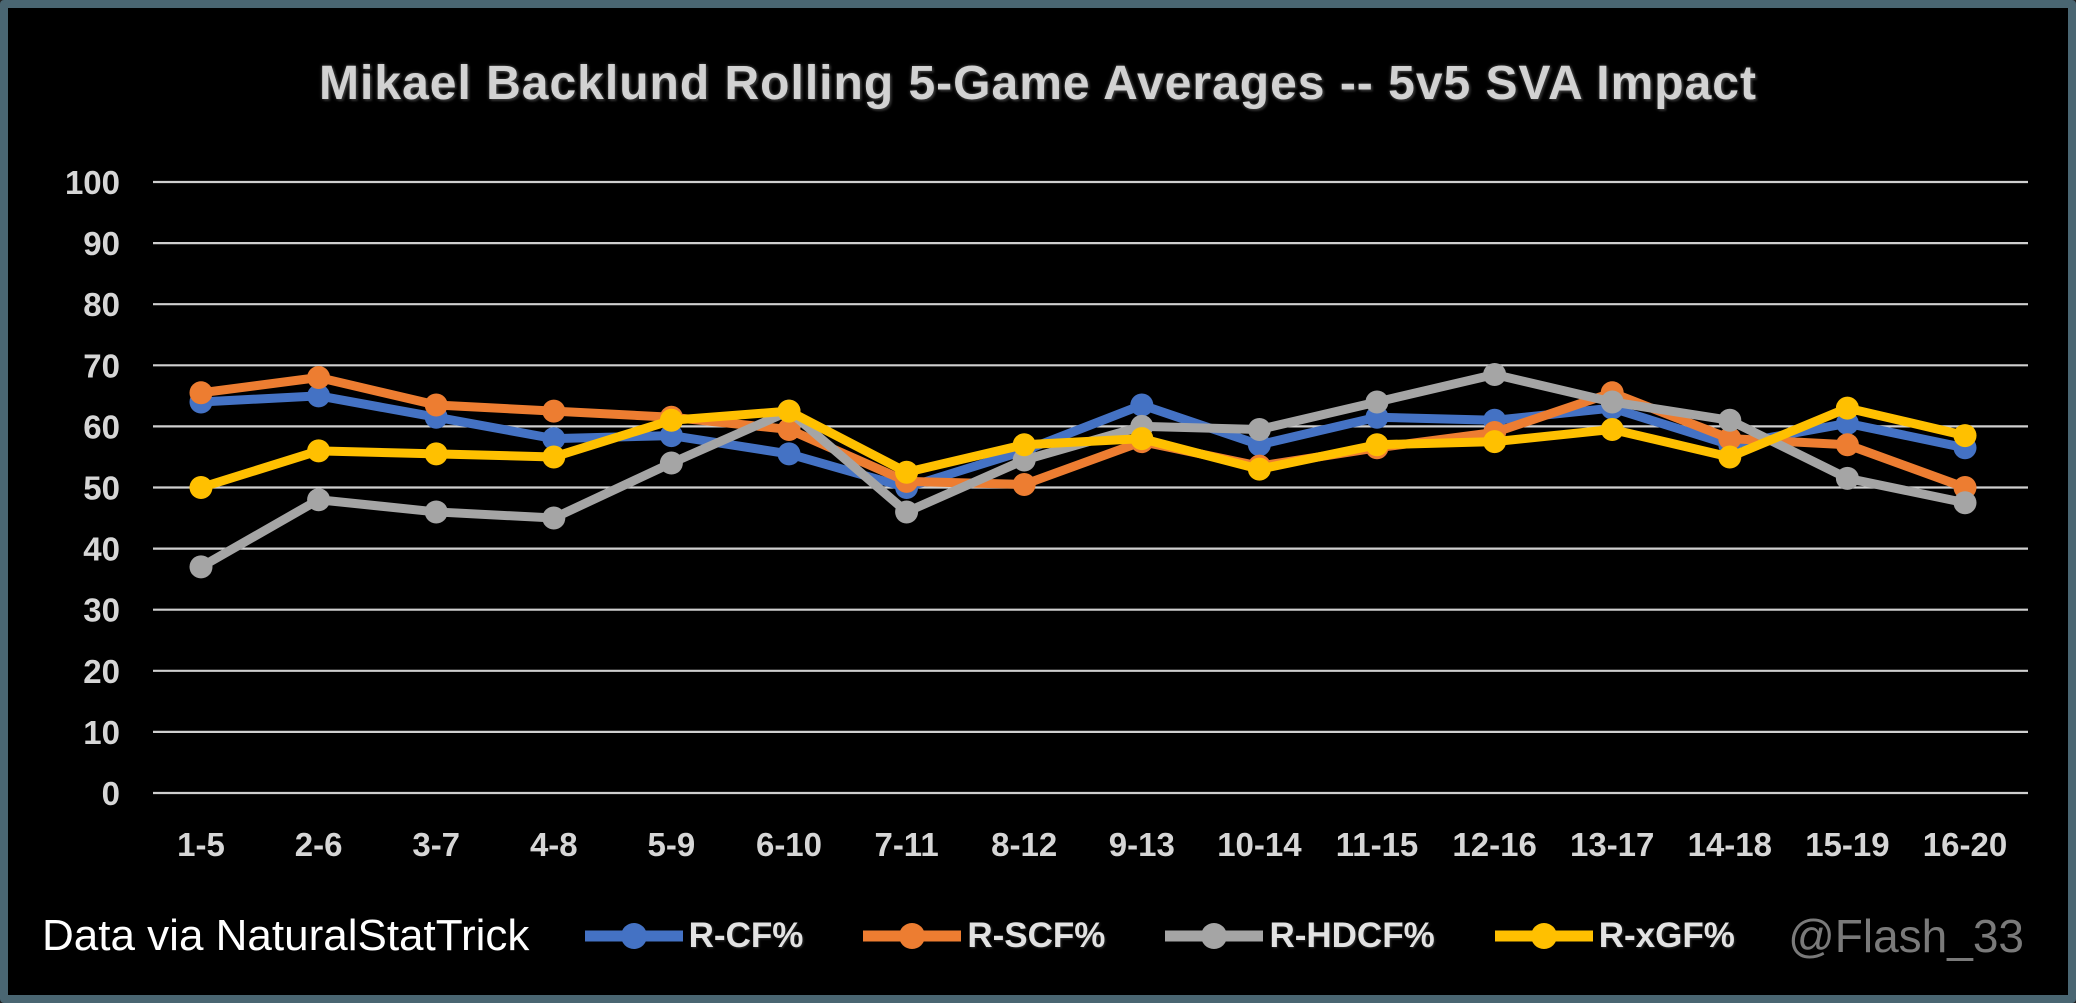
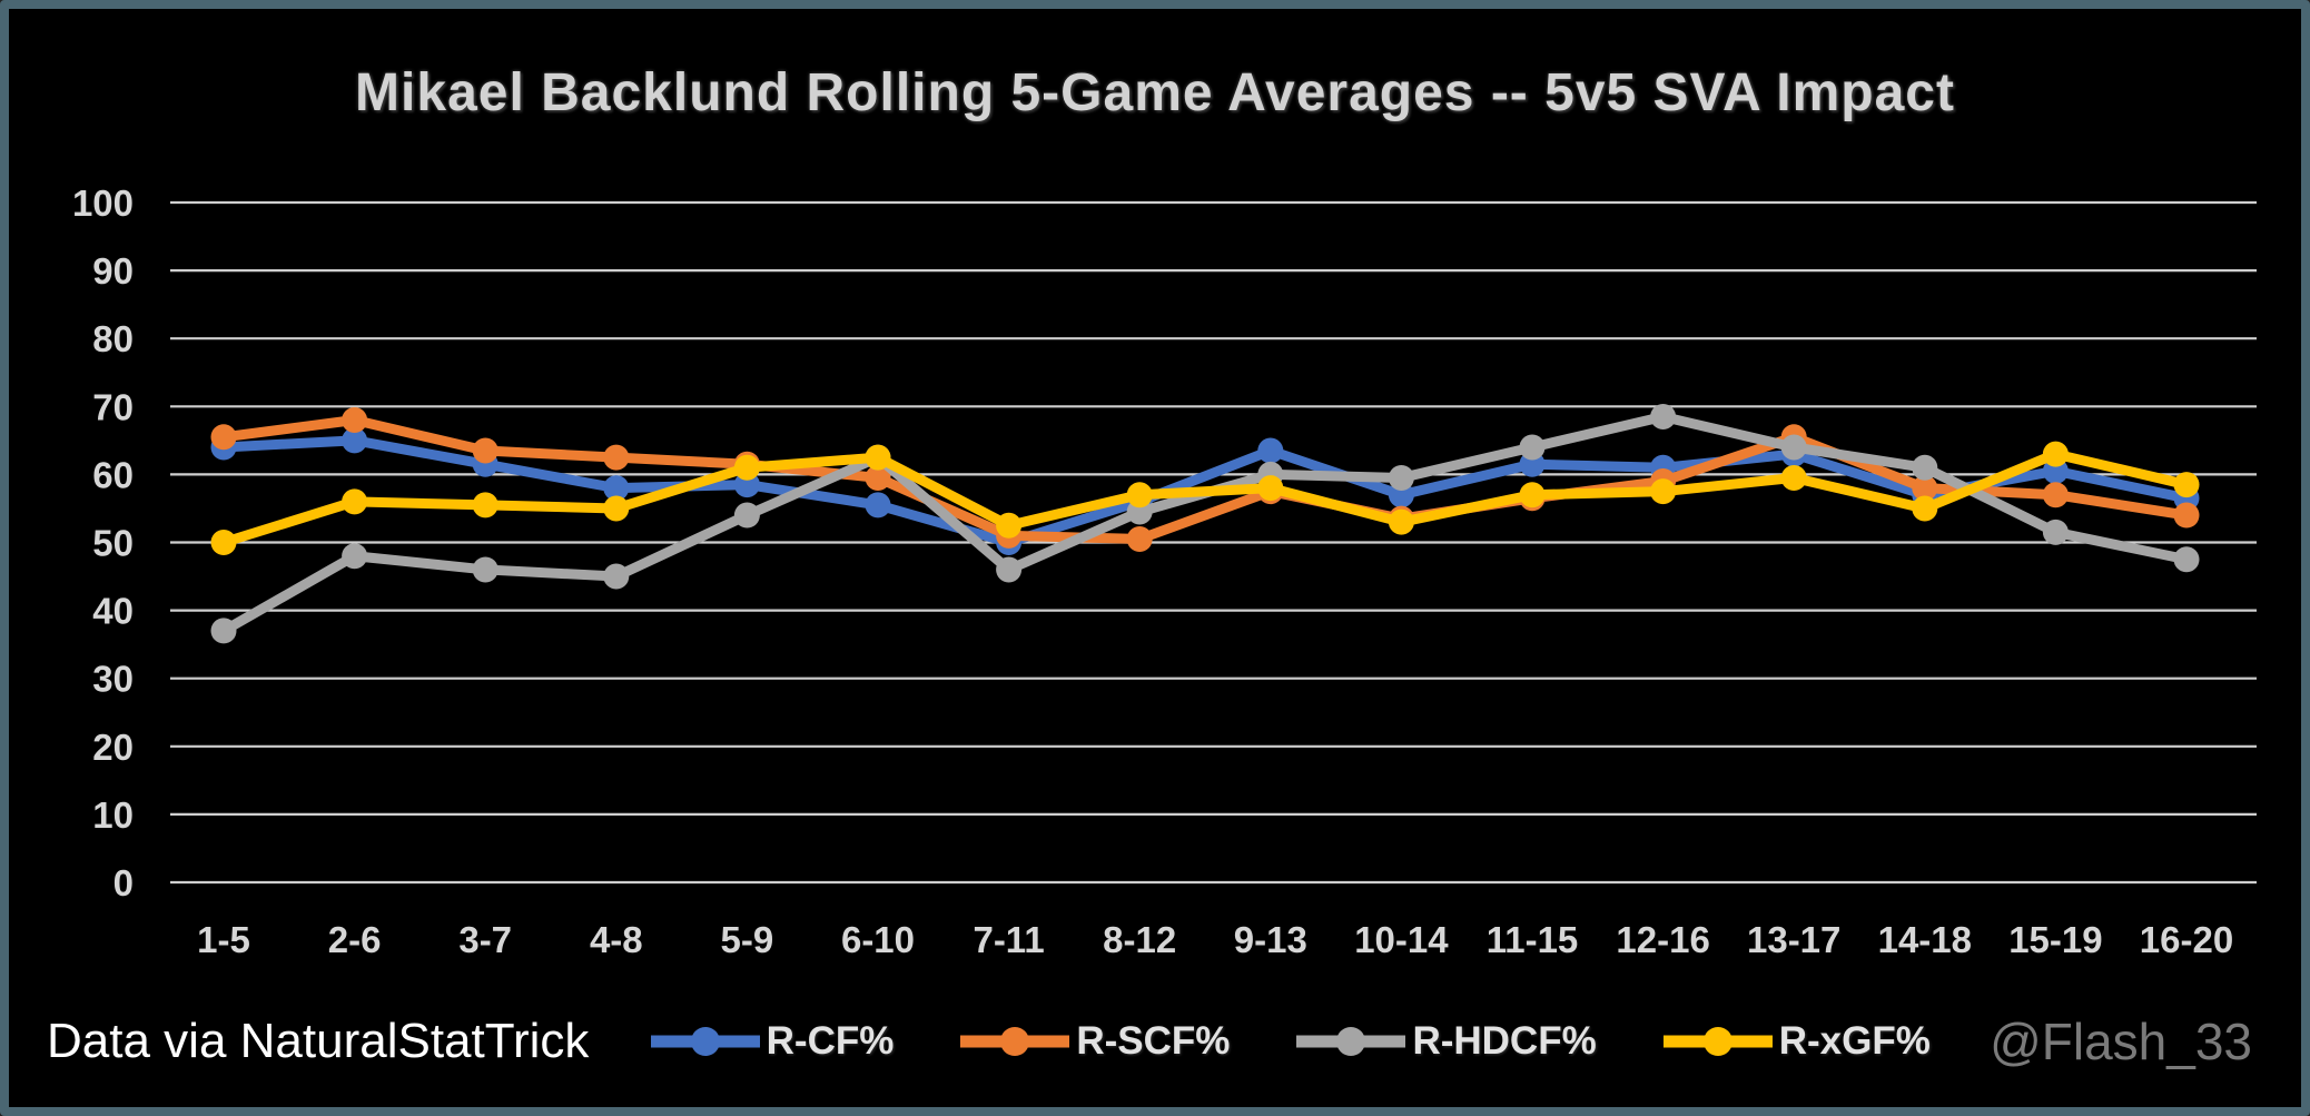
R-SCF%/16-20: 50 -> 54
